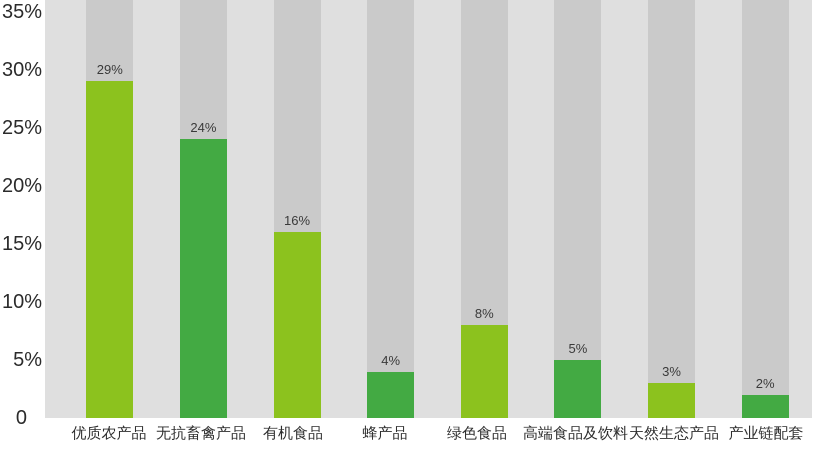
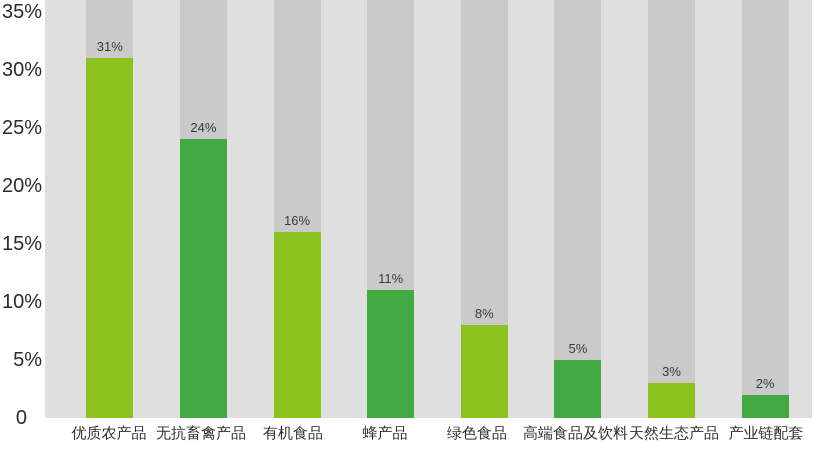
优质农产品: 29% -> 31%
蜂产品: 4% -> 11%
